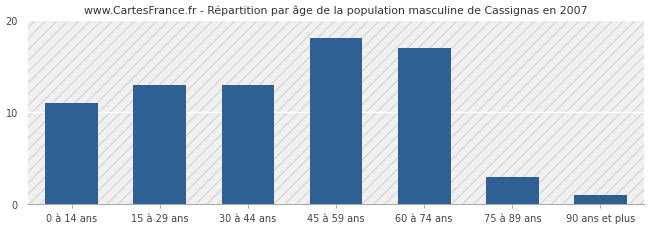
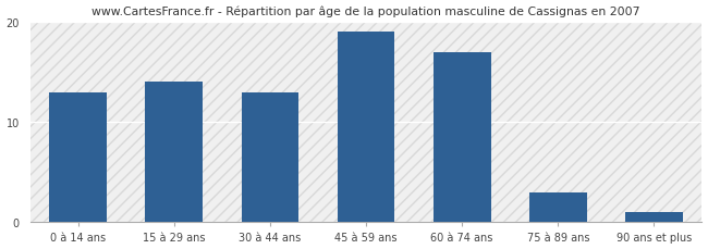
0 à 14 ans: 11 -> 13
15 à 29 ans: 13 -> 14
45 à 59 ans: 18 -> 19
